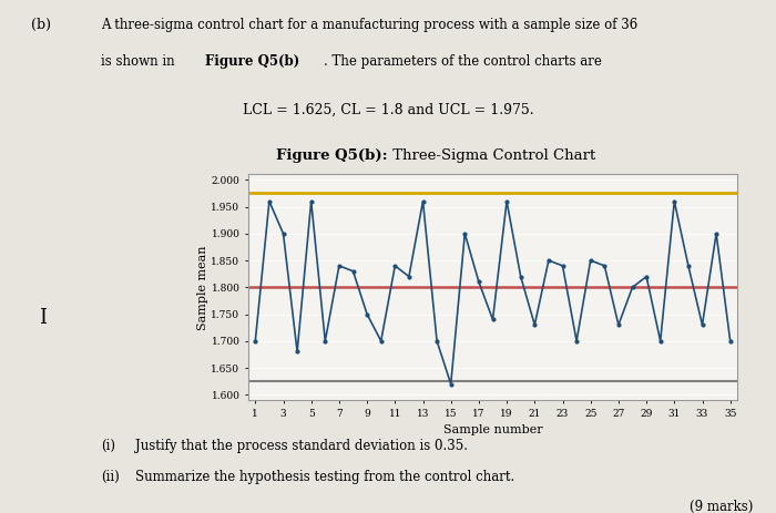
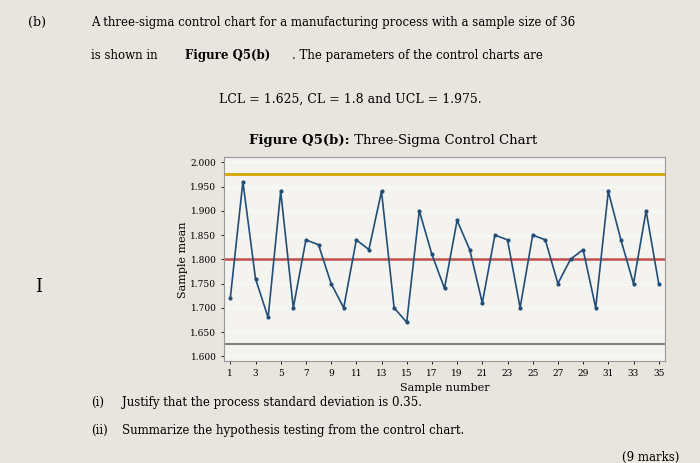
1: 1.70 -> 1.72
3: 1.90 -> 1.76
5: 1.96 -> 1.94
13: 1.96 -> 1.94
15: 1.62 -> 1.67
19: 1.96 -> 1.88
21: 1.73 -> 1.71
27: 1.73 -> 1.75
31: 1.96 -> 1.94
33: 1.73 -> 1.75
35: 1.70 -> 1.75
